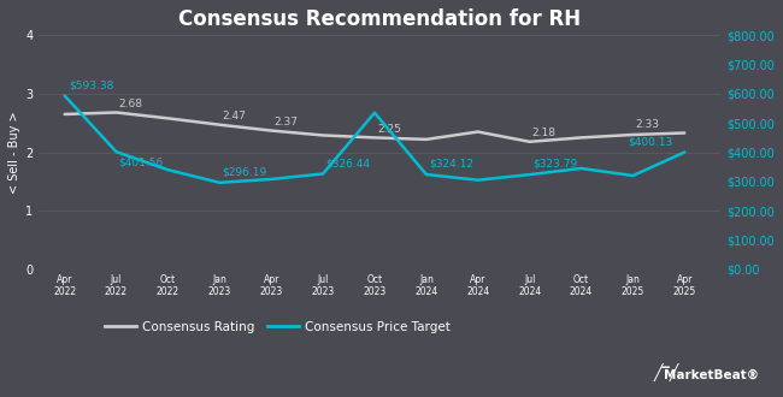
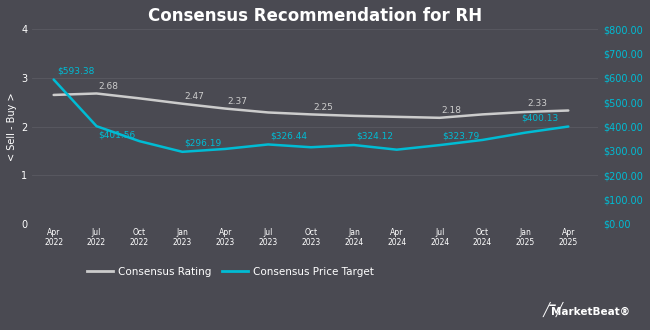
Consensus Price Target/Oct 2023: $535 -> $315
Consensus Rating/Apr 2024: 2.35 -> 2.20
Consensus Price Target/Jan 2025: $320 -> $375
